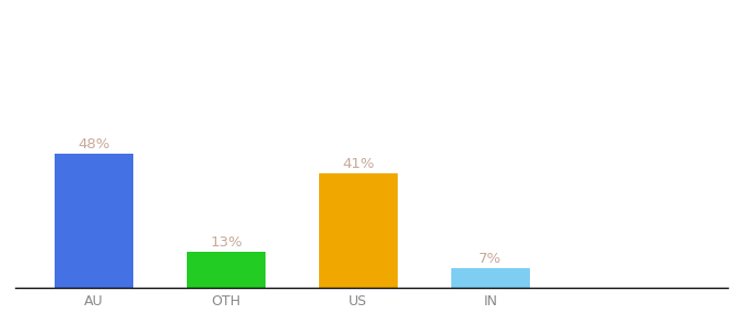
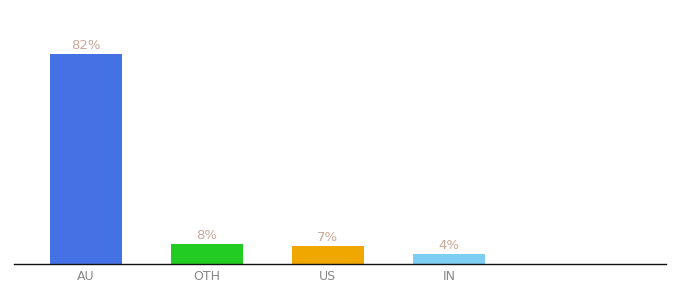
AU: 48% -> 82%
OTH: 13% -> 8%
US: 41% -> 7%
IN: 7% -> 4%
